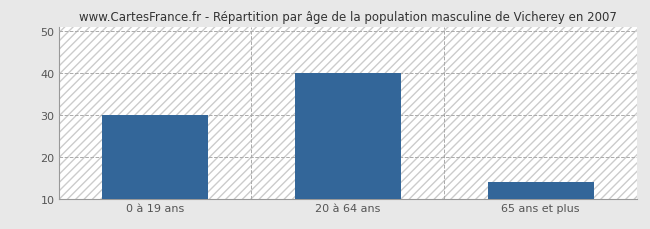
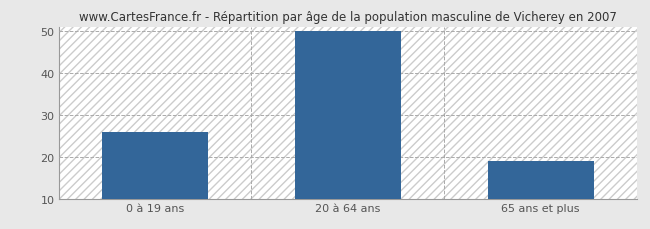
0 à 19 ans: 30 -> 26
20 à 64 ans: 40 -> 50
65 ans et plus: 14 -> 19
